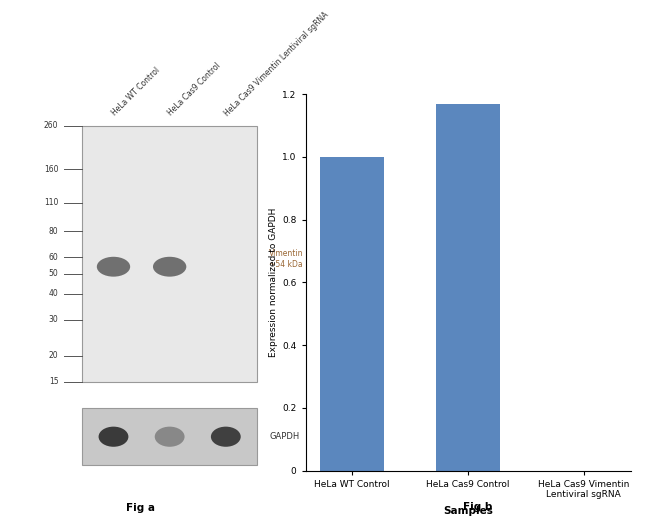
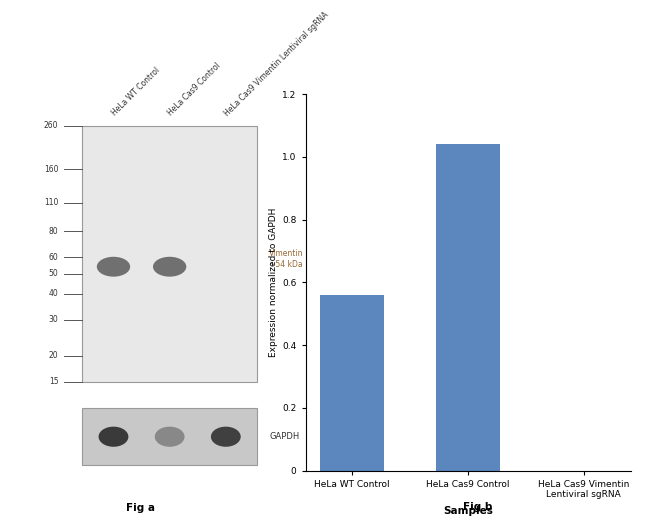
HeLa WT Control: 1.00 -> 0.56
HeLa Cas9 Control: 1.17 -> 1.04
